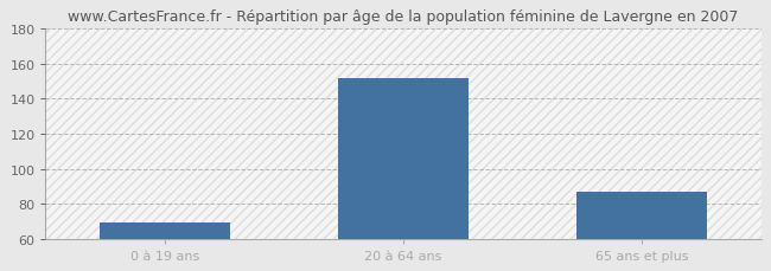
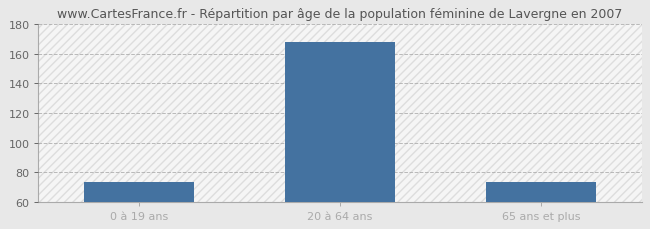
0 à 19 ans: 69 -> 73
20 à 64 ans: 152 -> 168
65 ans et plus: 87 -> 73
